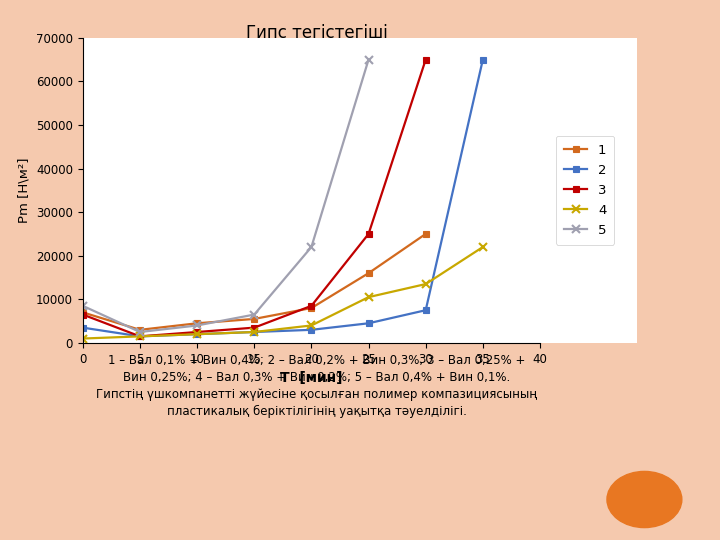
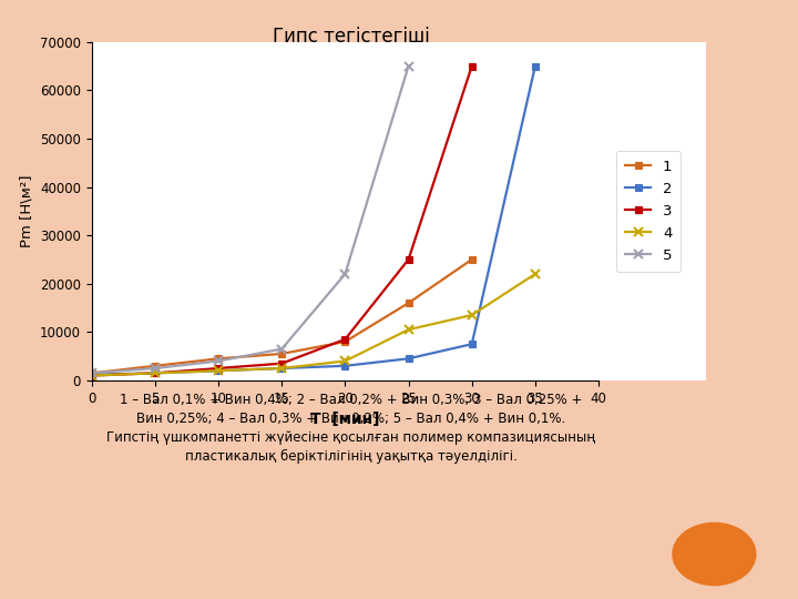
1/0: 7000 -> 1500
2/0: 3500 -> 1200
3/0: 6500 -> 1000
5/0: 8500 -> 1500
